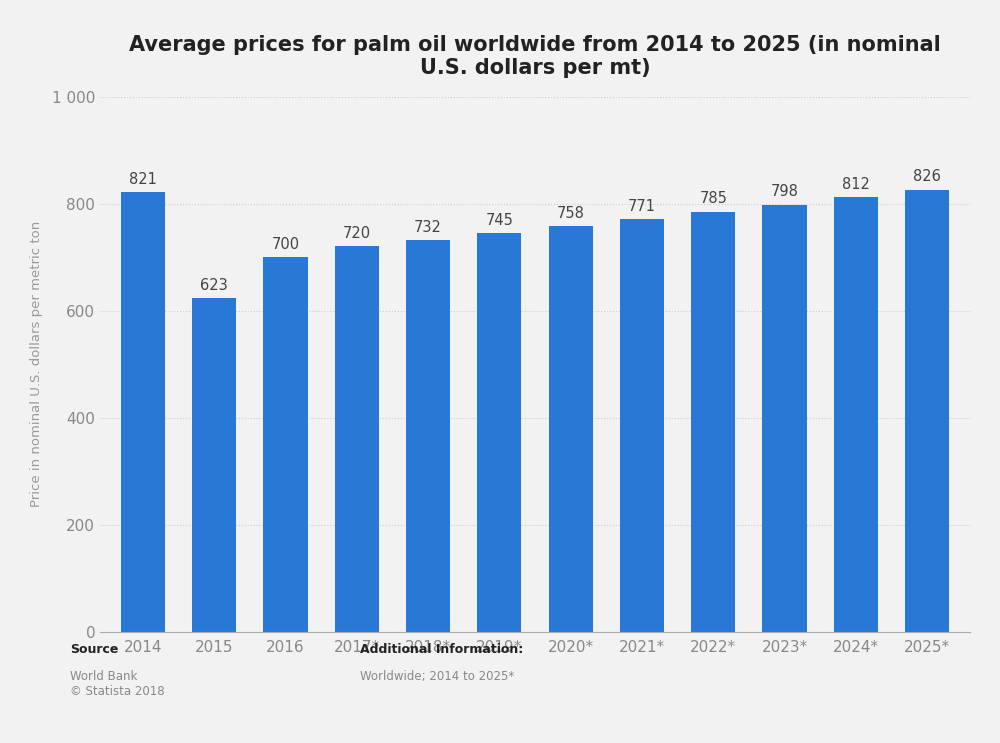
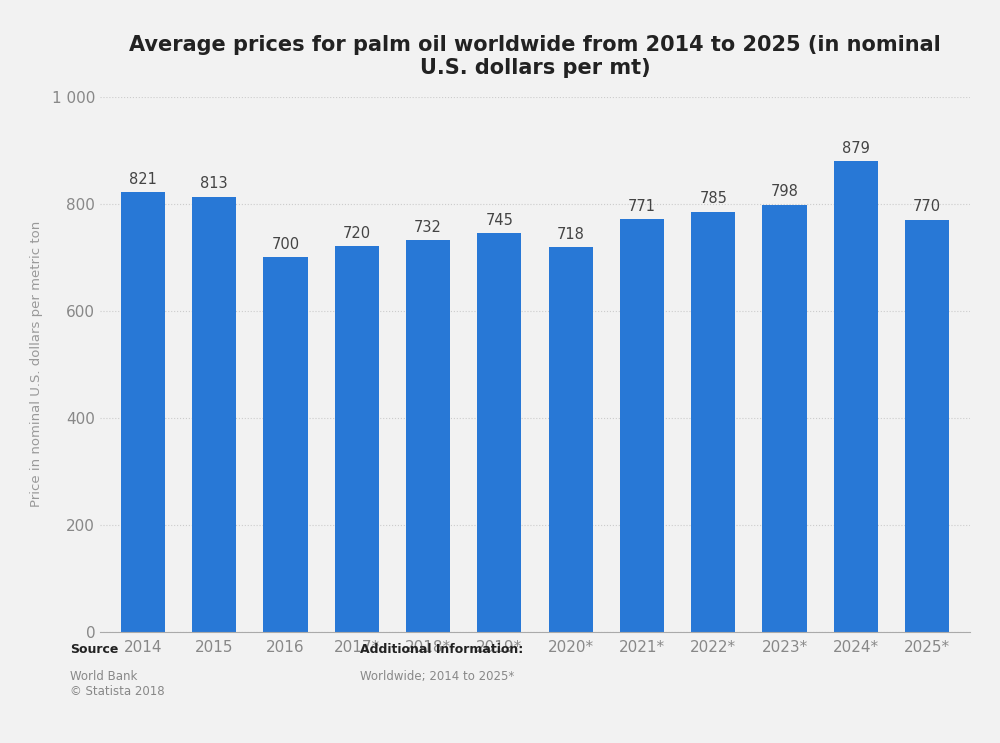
2015: 623 -> 813
2020*: 758 -> 718
2024*: 812 -> 879
2025*: 826 -> 770
